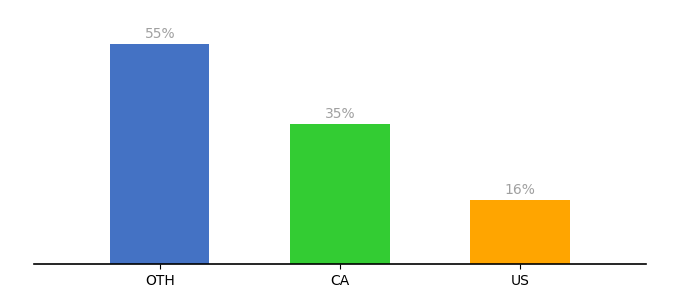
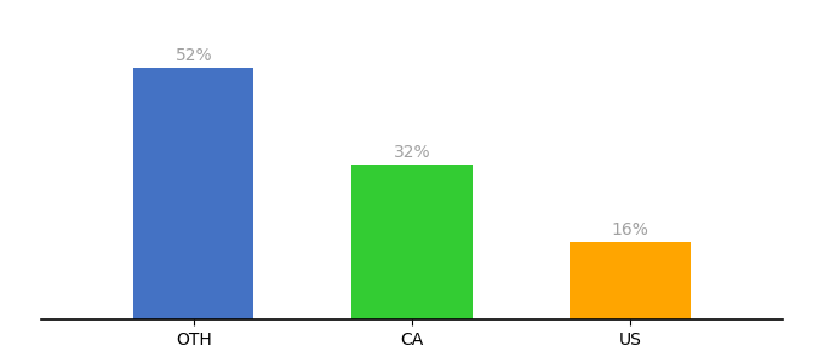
OTH: 55% -> 52%
CA: 35% -> 32%
